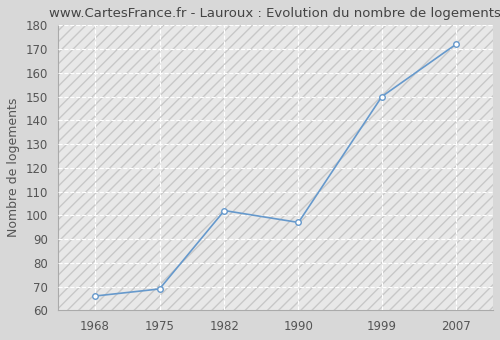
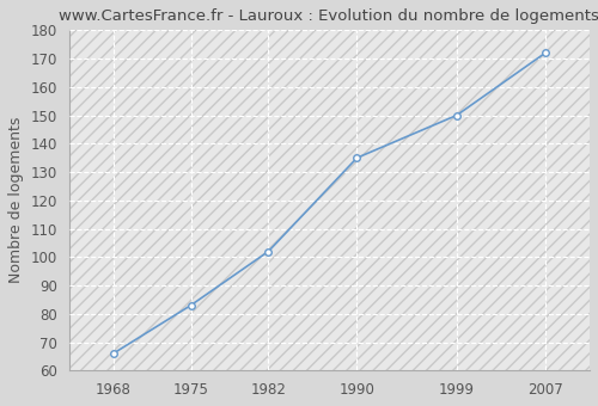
1975: 69 -> 83
1990: 97 -> 135
